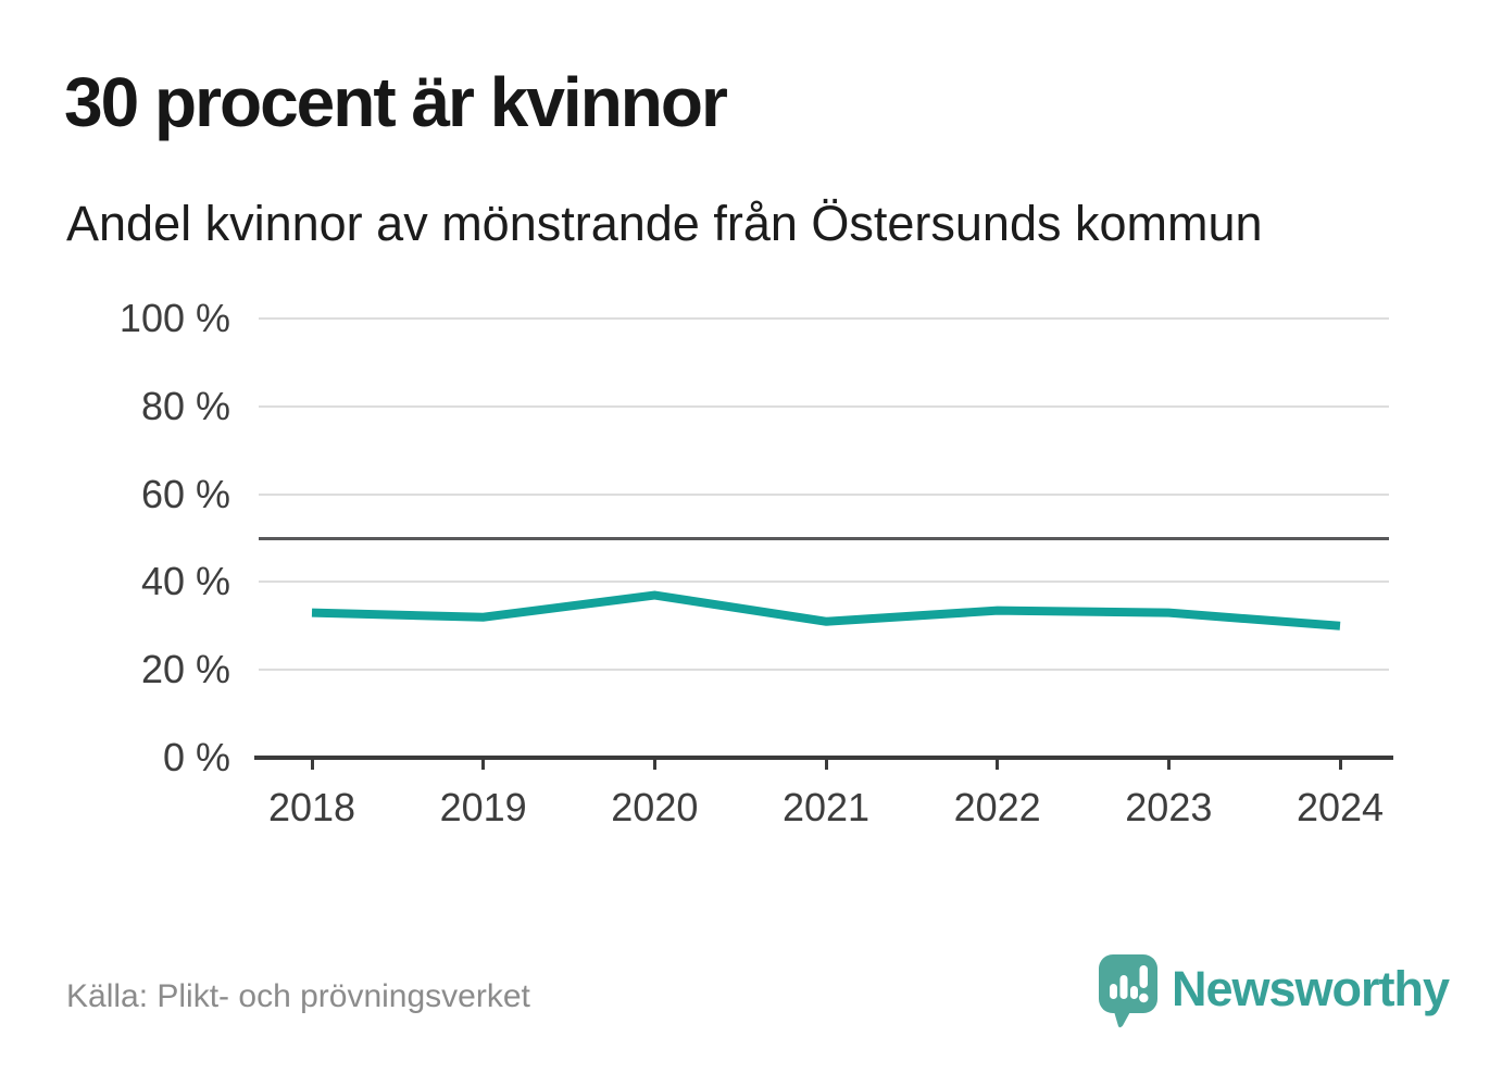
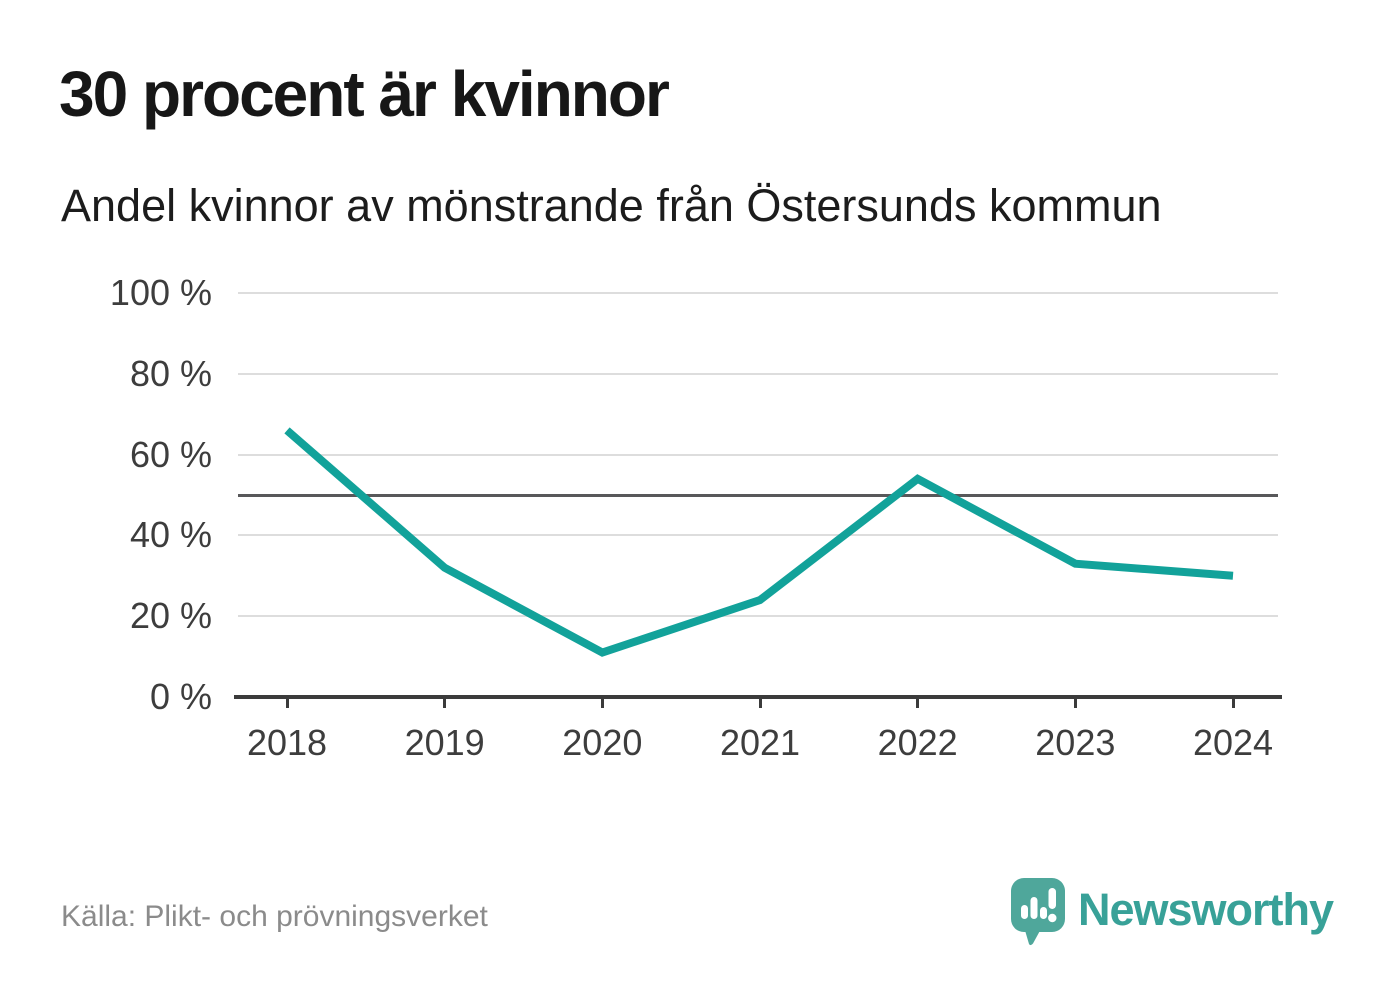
2018: 33% -> 66%
2020: 37% -> 11%
2021: 31% -> 24%
2022: 34% -> 54%
